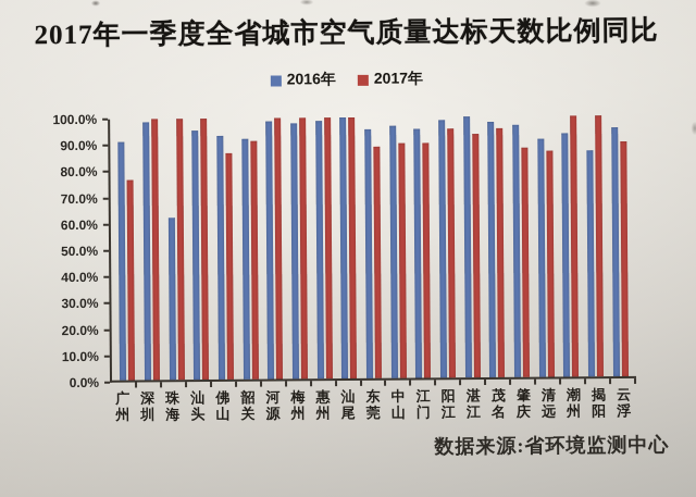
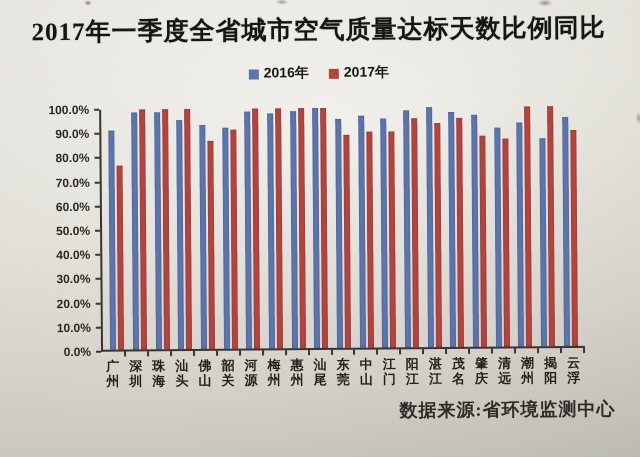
2016年/珠海: 62% -> 99%
